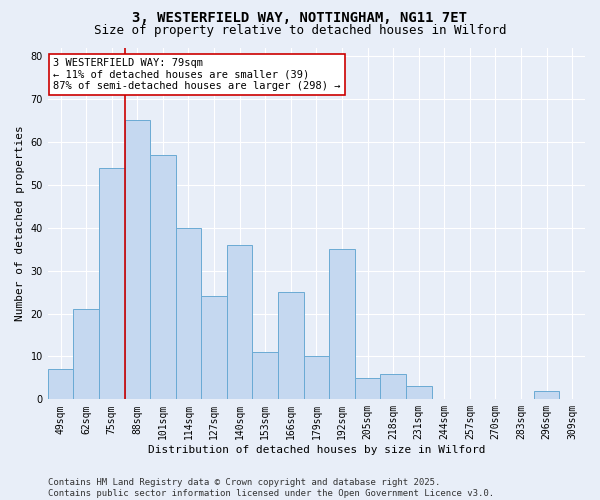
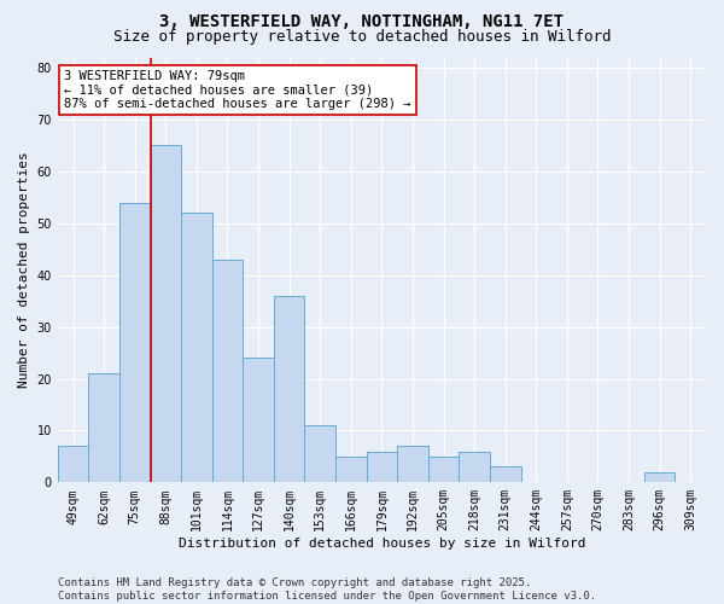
101sqm: 57 -> 52
114sqm: 40 -> 43
166sqm: 25 -> 5
179sqm: 10 -> 6
192sqm: 35 -> 7
